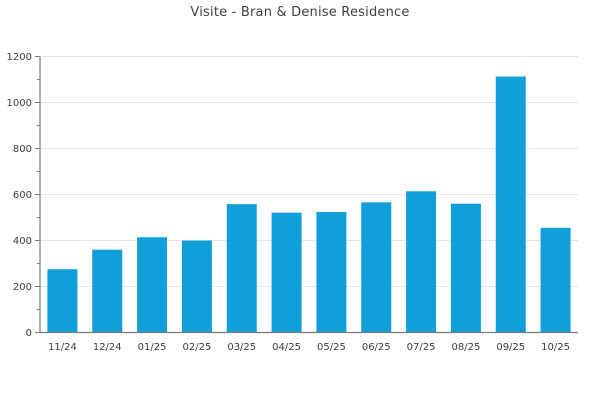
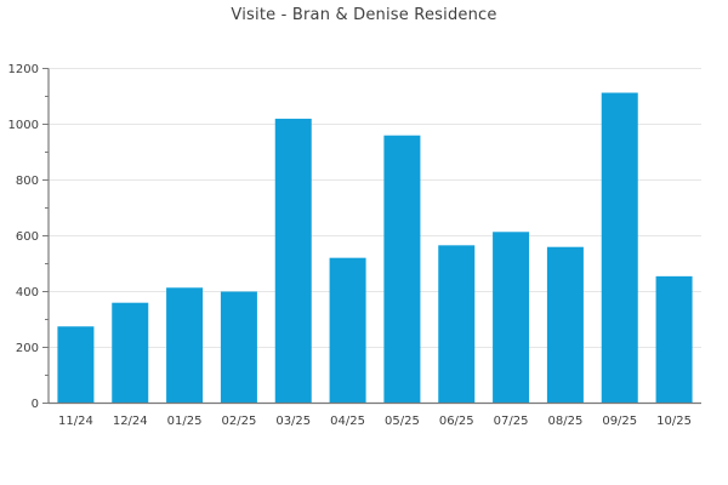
03/25: 560 -> 1020
05/25: 520 -> 960
